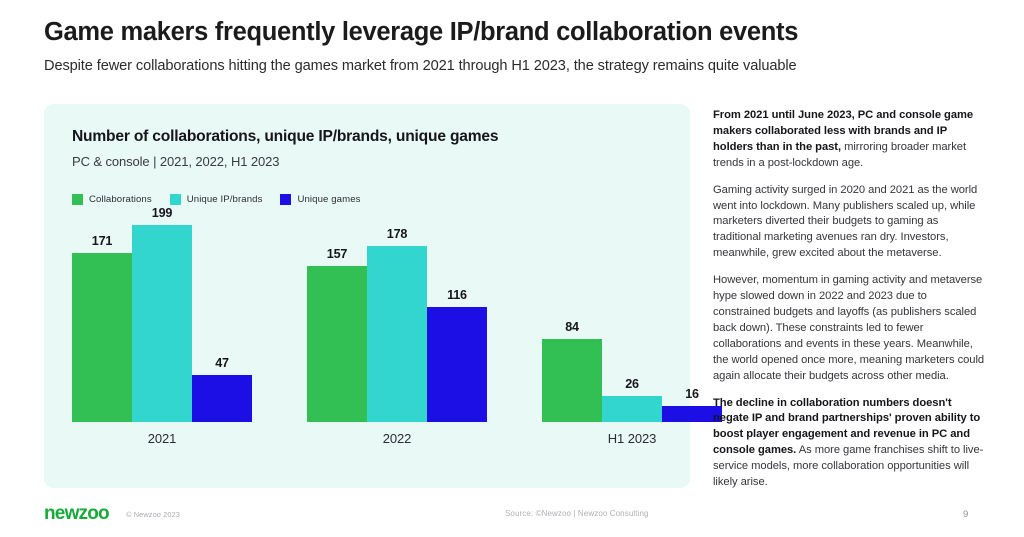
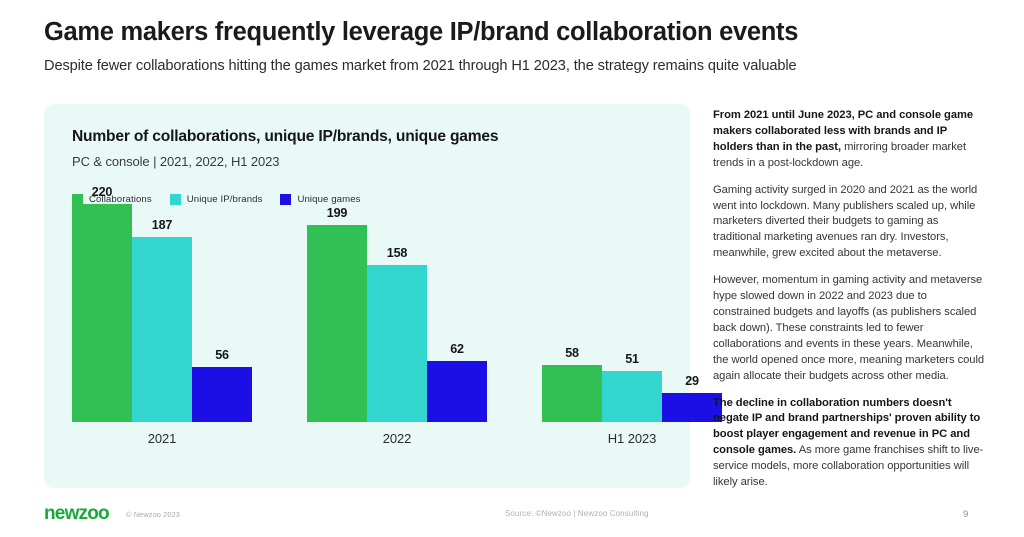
Collaborations/2021: 171 -> 220
Unique IP/brands/2021: 199 -> 187
Unique games/2021: 47 -> 56
Collaborations/2022: 157 -> 199
Unique IP/brands/2022: 178 -> 158
Unique games/2022: 116 -> 62
Collaborations/H1 2023: 84 -> 58
Unique IP/brands/H1 2023: 26 -> 51
Unique games/H1 2023: 16 -> 29
